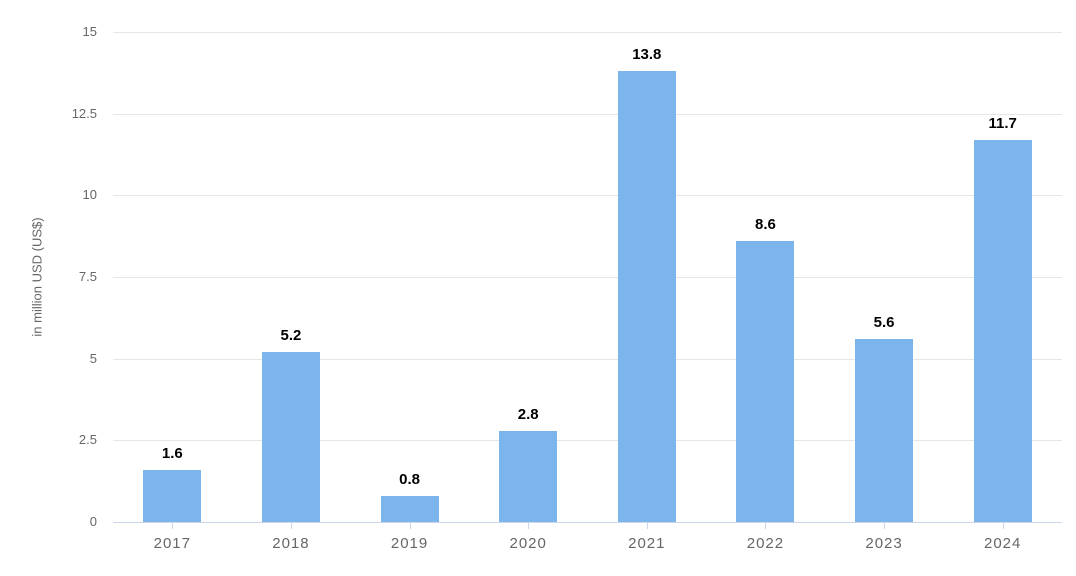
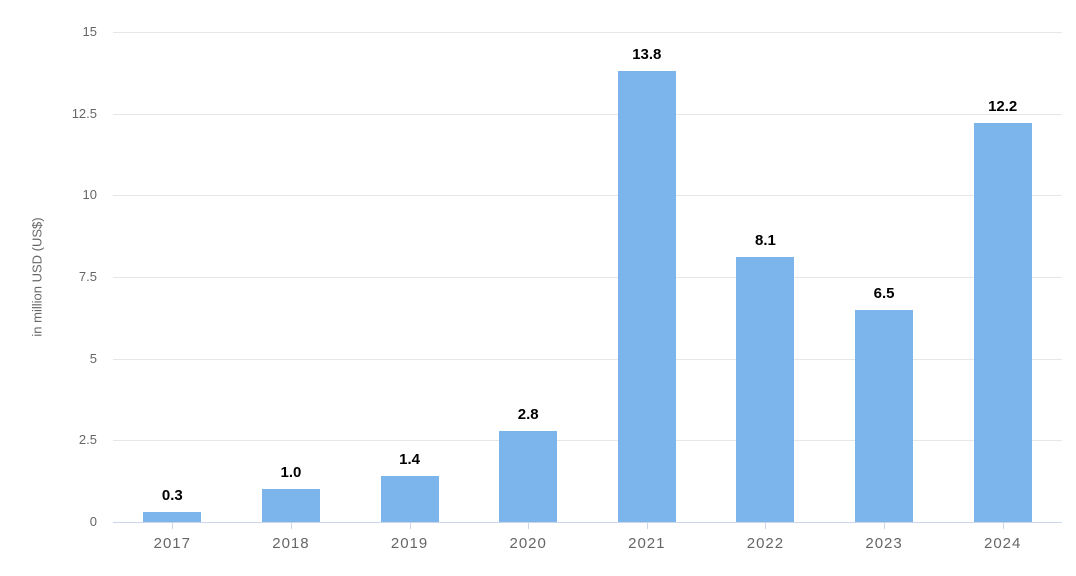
2017: 1.6 -> 0.3
2018: 5.2 -> 1.0
2019: 0.8 -> 1.4
2022: 8.6 -> 8.1
2023: 5.6 -> 6.5
2024: 11.7 -> 12.2
